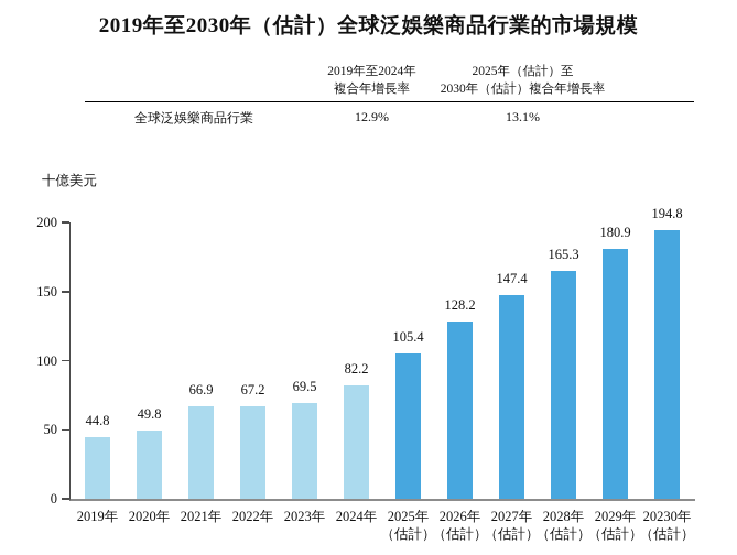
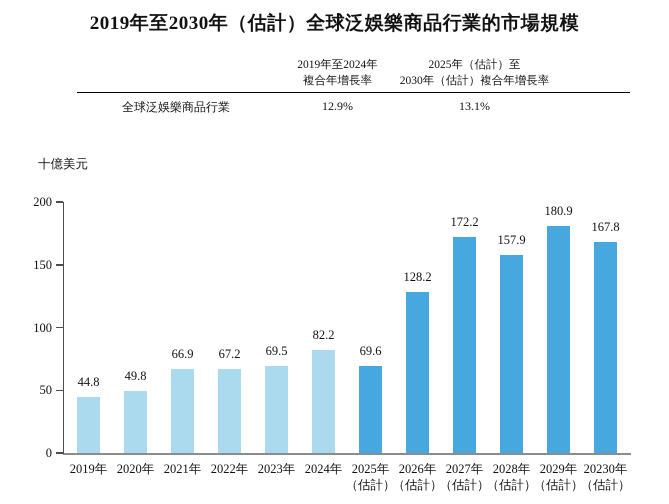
2025年: 105.4 -> 69.6
2027年: 147.4 -> 172.2
2028年: 165.3 -> 157.9
20230年: 194.8 -> 167.8
